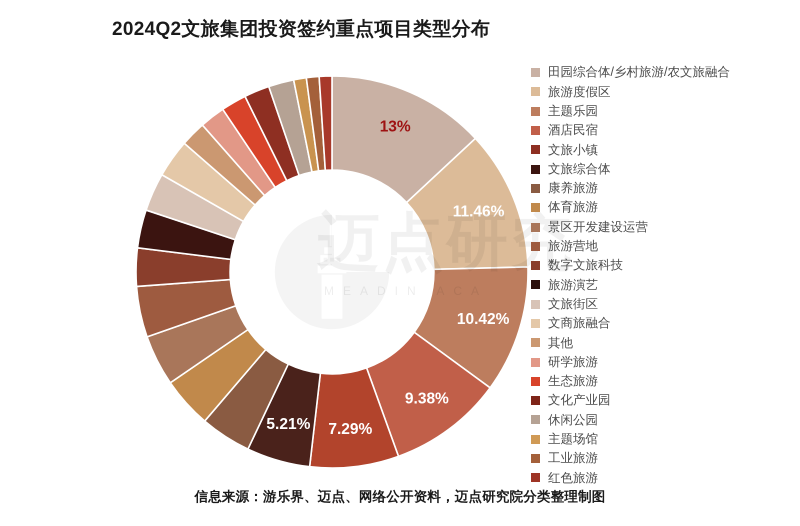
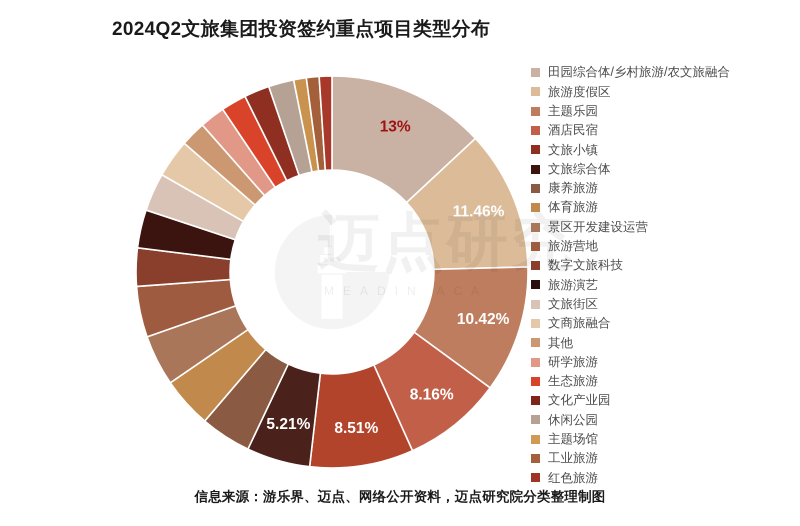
酒店民宿: 9.38% -> 8.16%
文旅小镇: 7.29% -> 8.51%
